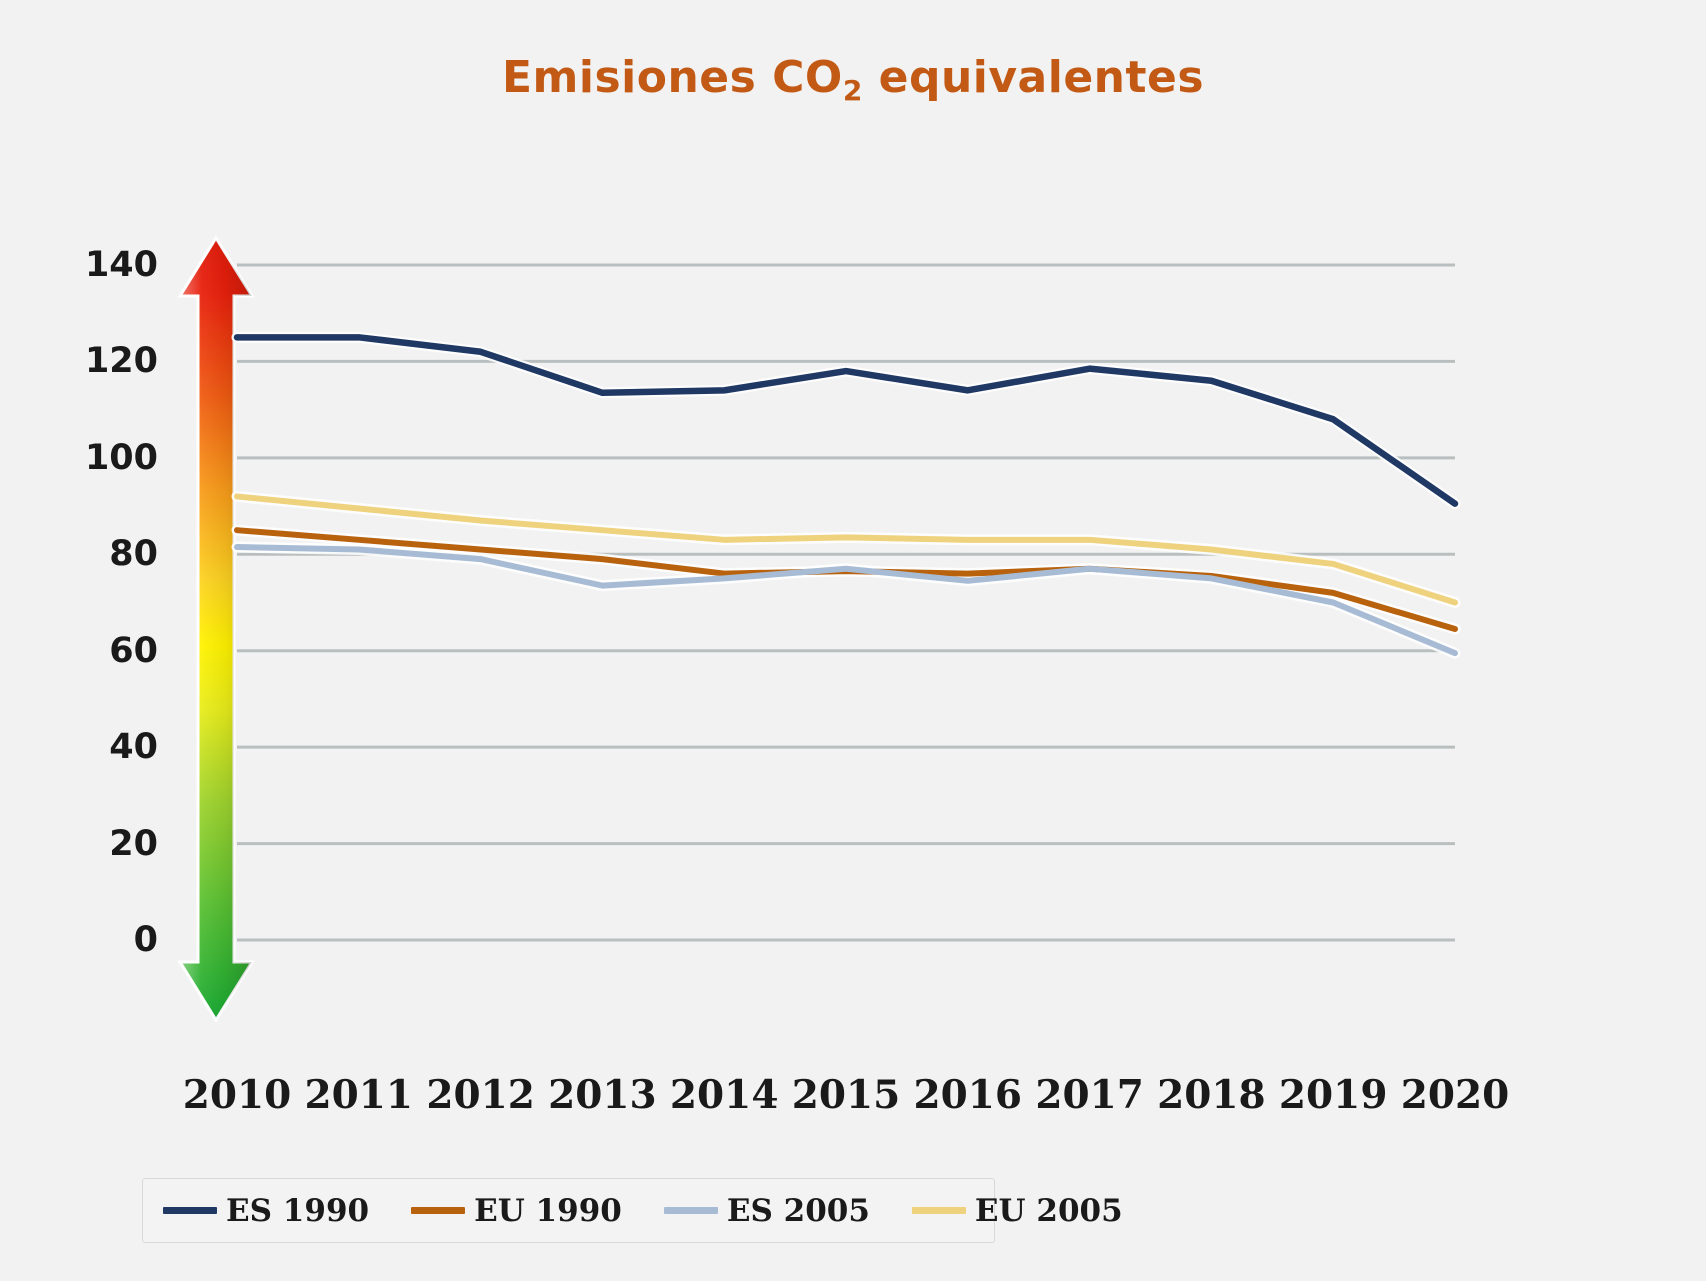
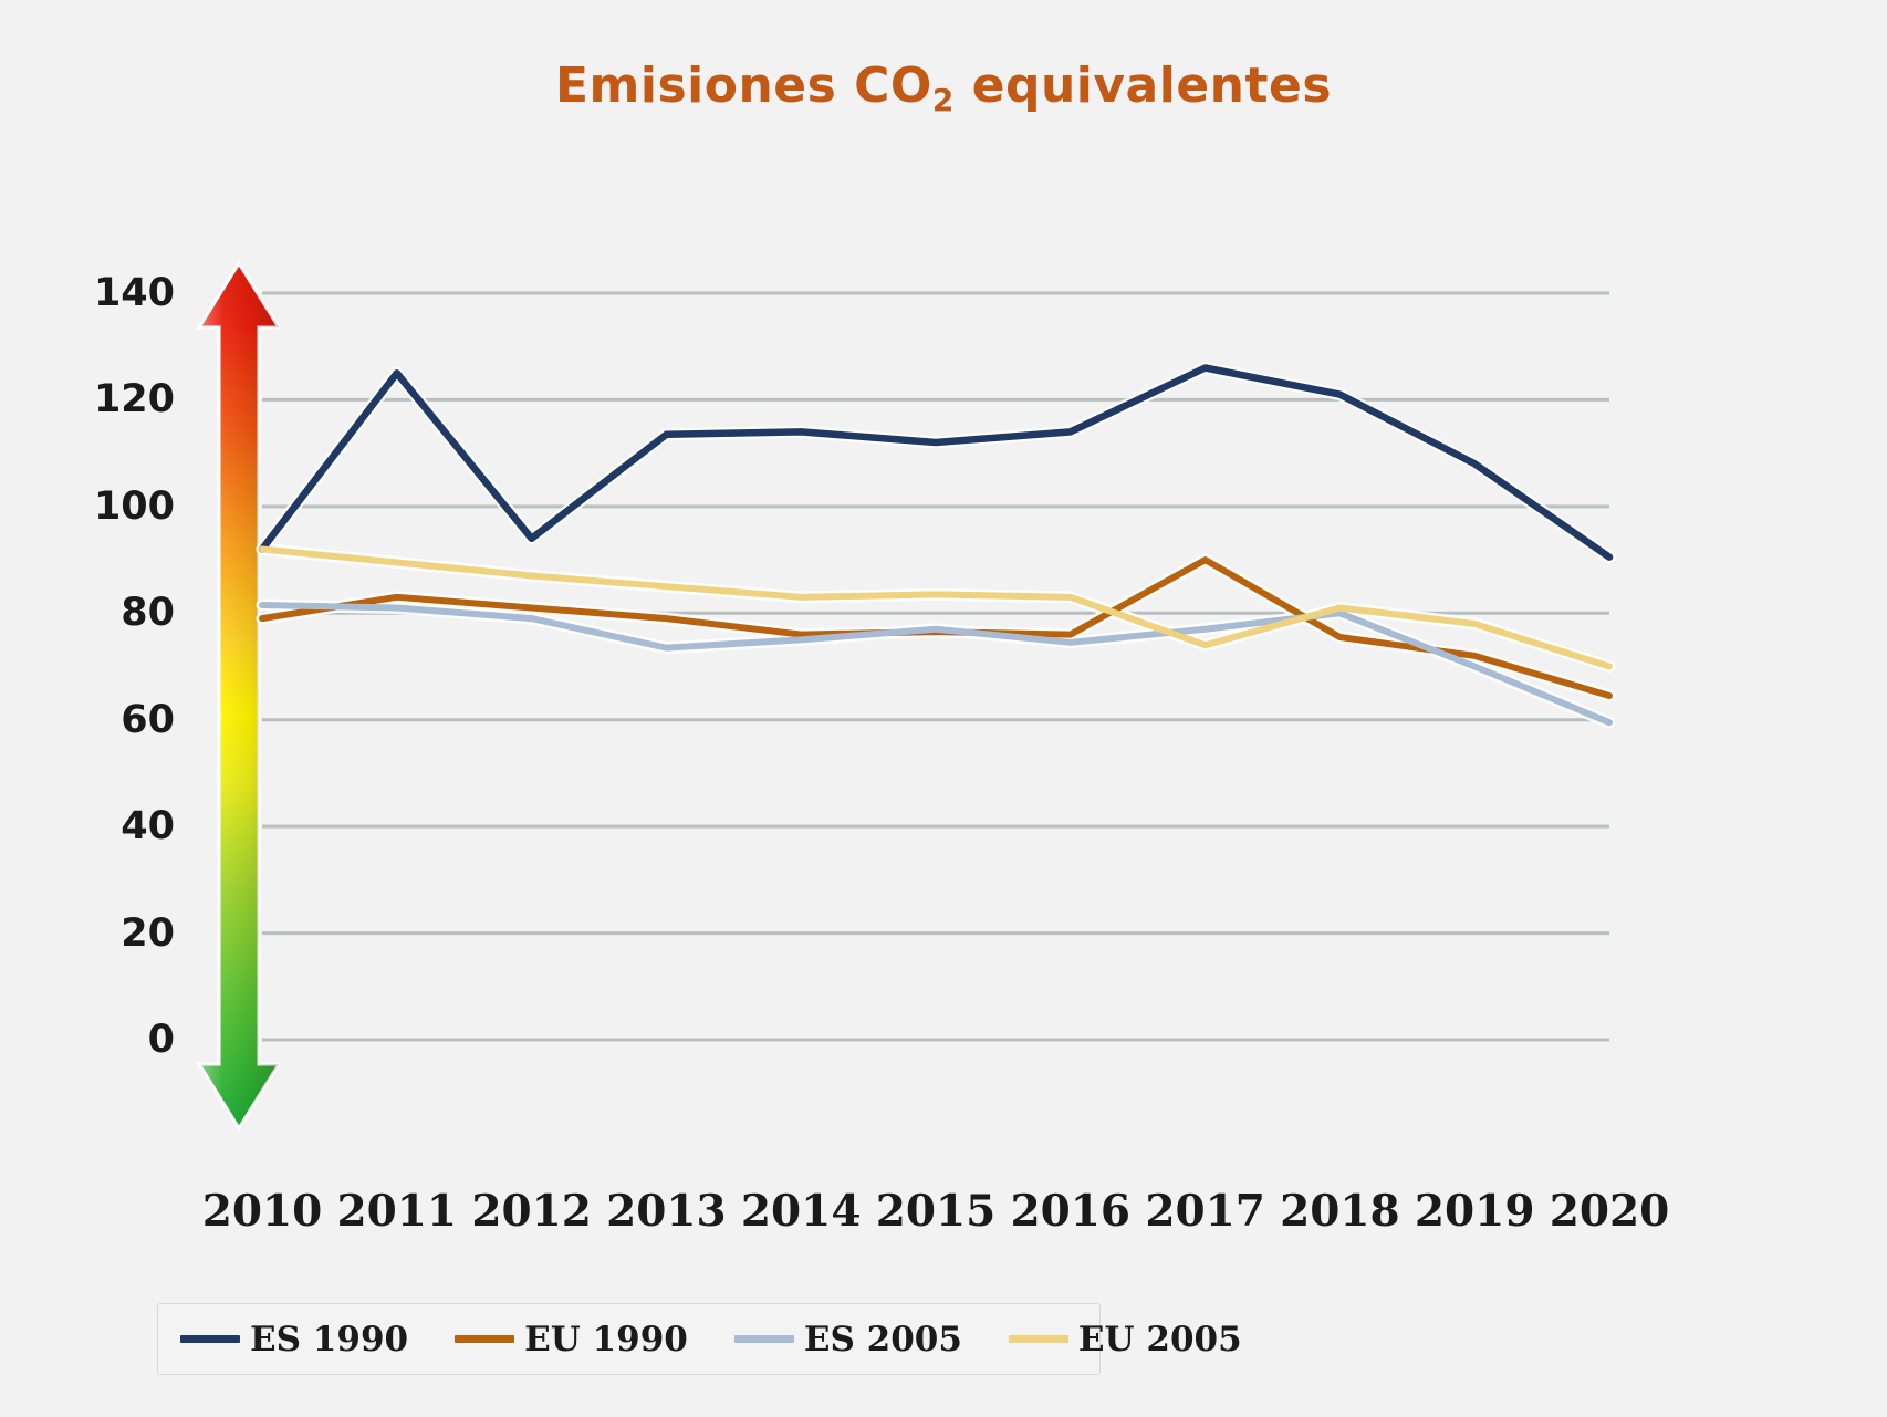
ES 1990/2010: 125 -> 92
EU 1990/2010: 85 -> 79
ES 1990/2012: 122 -> 94
ES 1990/2015: 118 -> 112
ES 1990/2017: 118 -> 126
EU 1990/2017: 77 -> 90
EU 2005/2017: 83 -> 74
ES 1990/2018: 116 -> 121
ES 2005/2018: 75 -> 80
